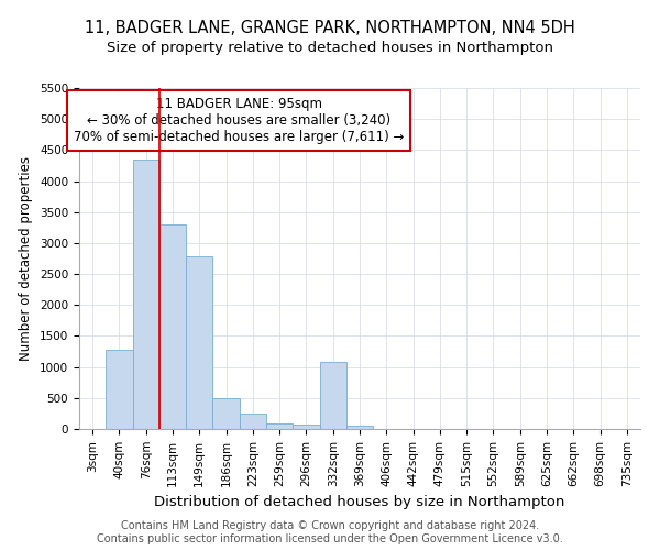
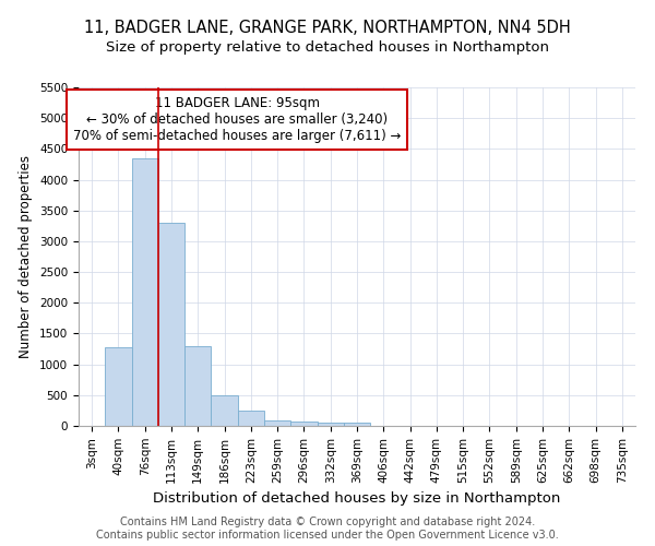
149sqm: 2780 -> 1300
332sqm: 1080 -> 60
